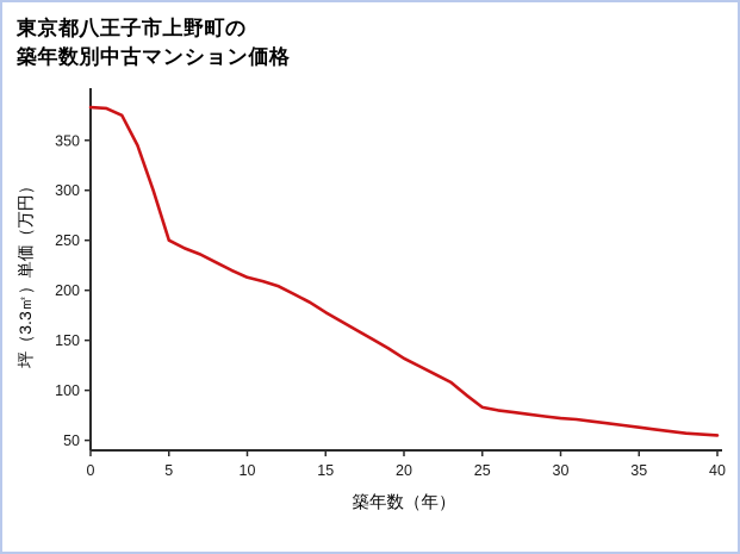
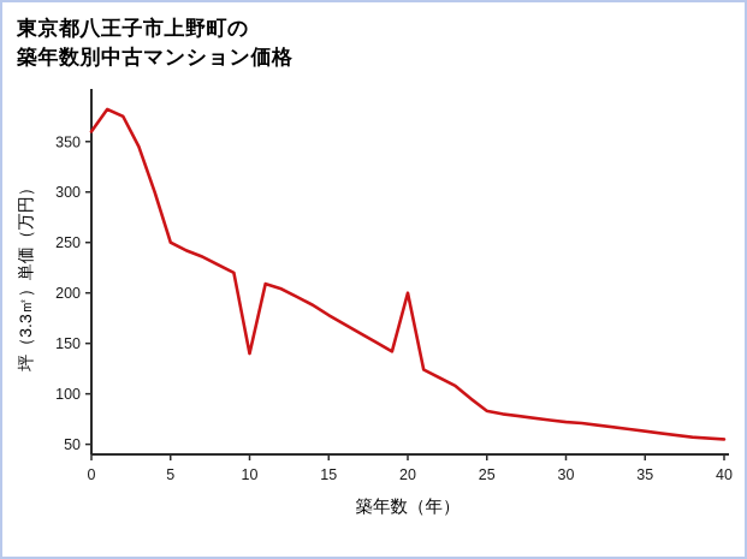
0: 380 -> 360
10: 210 -> 140
20: 130 -> 200
